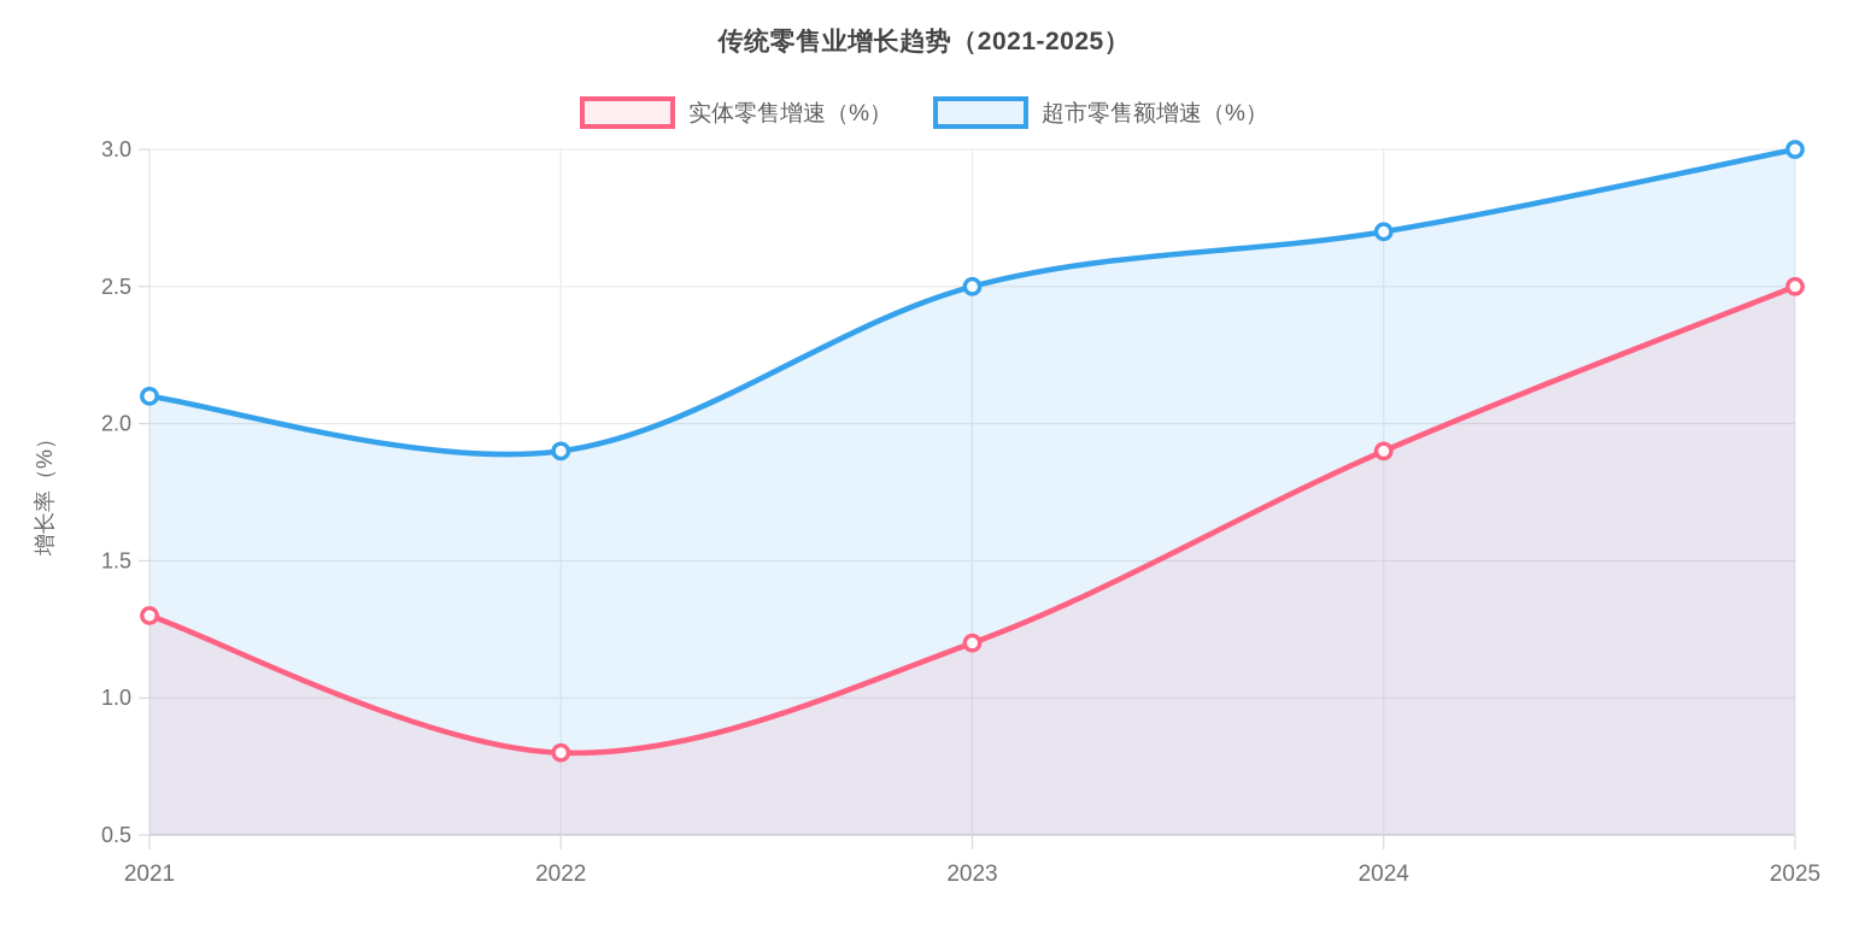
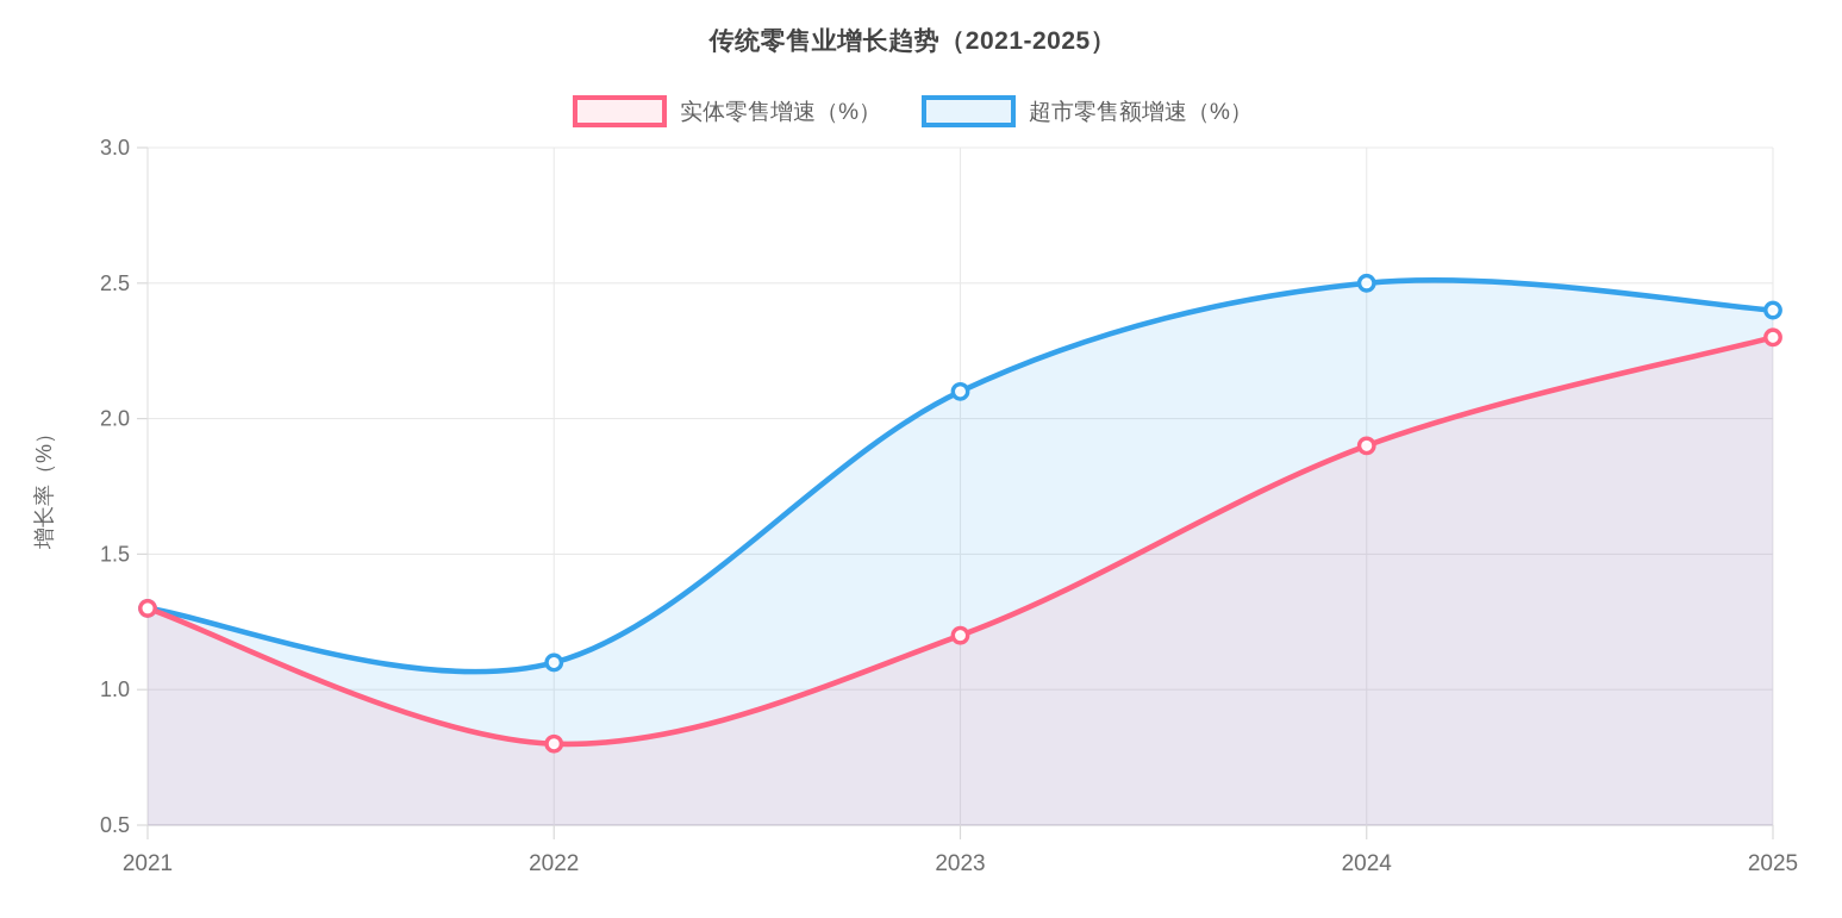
超市零售额增速（%）/2021: 2.1 -> 1.3
超市零售额增速（%）/2022: 1.9 -> 1.1
超市零售额增速（%）/2023: 2.5 -> 2.1
超市零售额增速（%）/2024: 2.7 -> 2.5
实体零售增速（%）/2025: 2.5 -> 2.3
超市零售额增速（%）/2025: 3.0 -> 2.4
